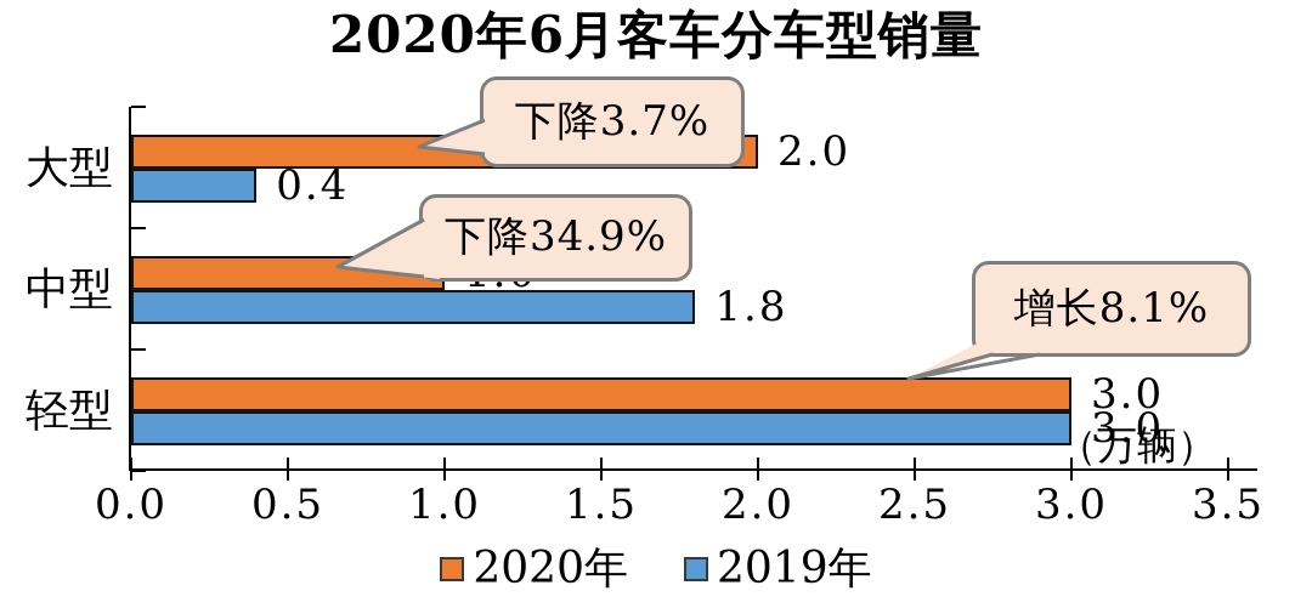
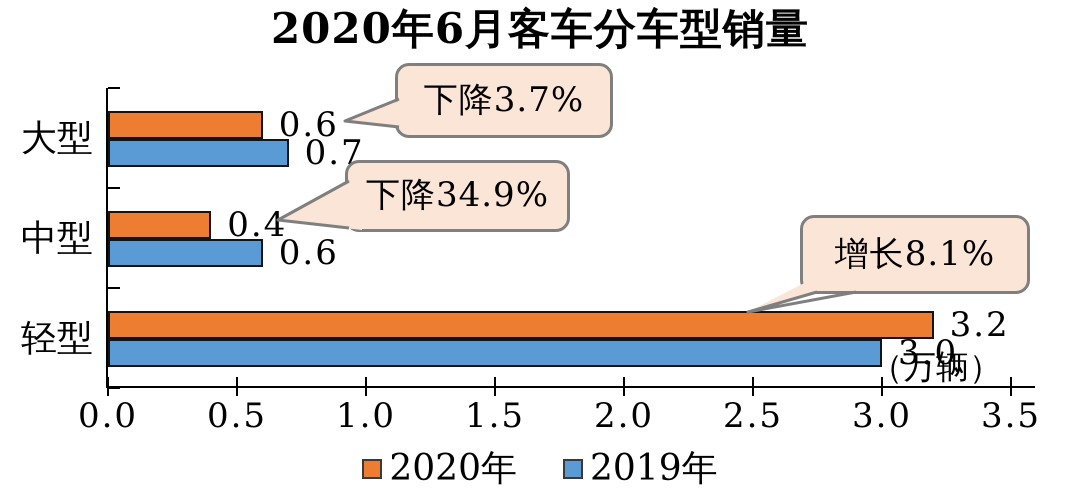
2020年/大型: 2.0 -> 0.6
2019年/大型: 0.4 -> 0.7
2020年/中型: 1.0 -> 0.4
2019年/中型: 1.8 -> 0.6
2020年/轻型: 3.0 -> 3.2
